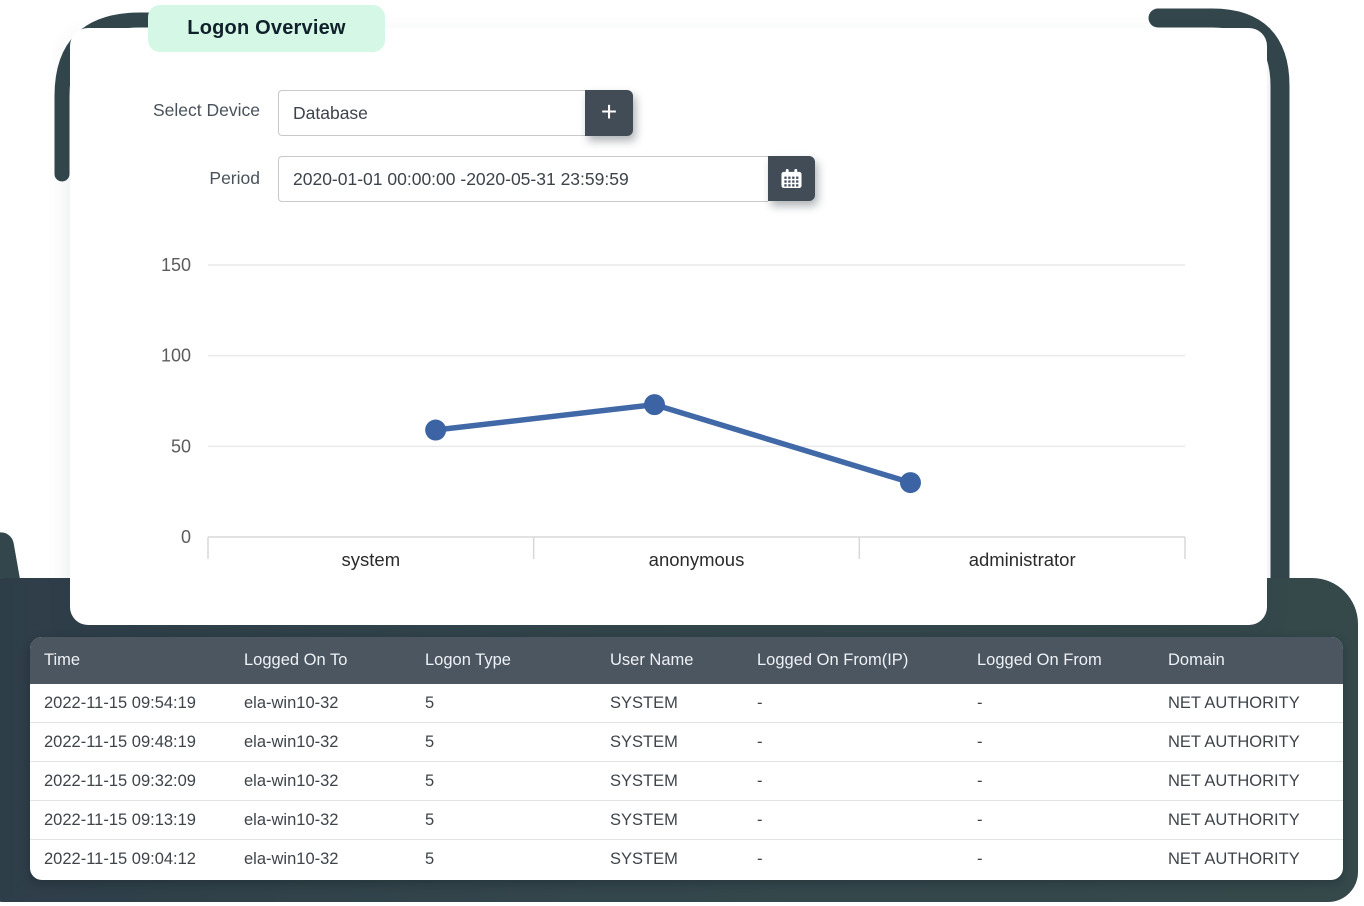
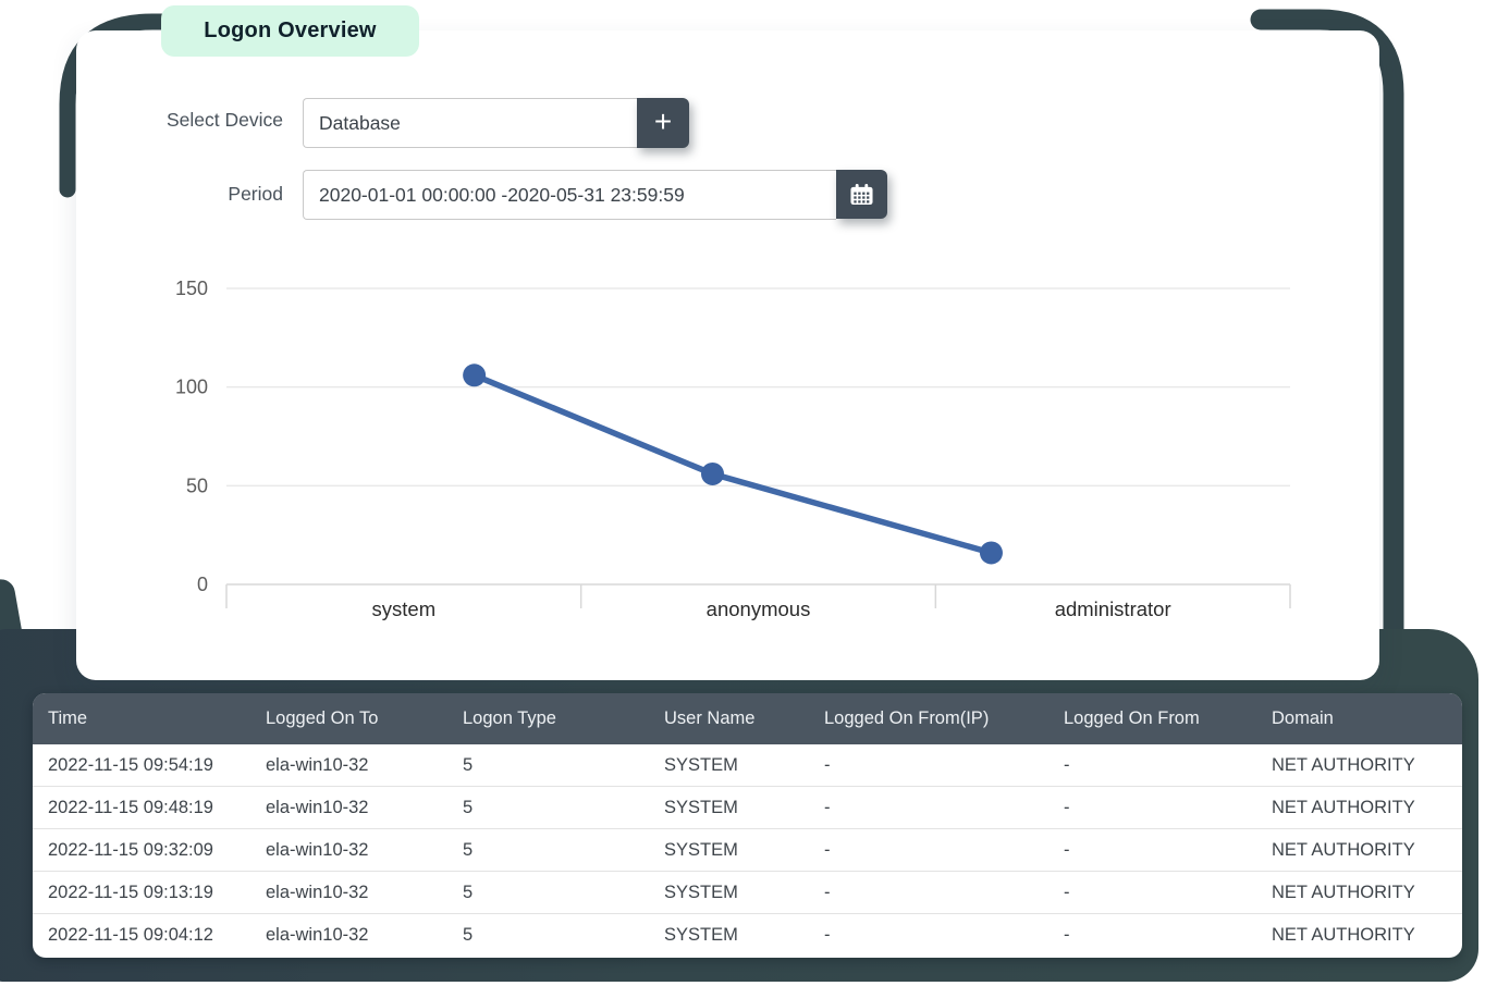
system: 59 -> 106
anonymous: 73 -> 56
administrator: 30 -> 16
